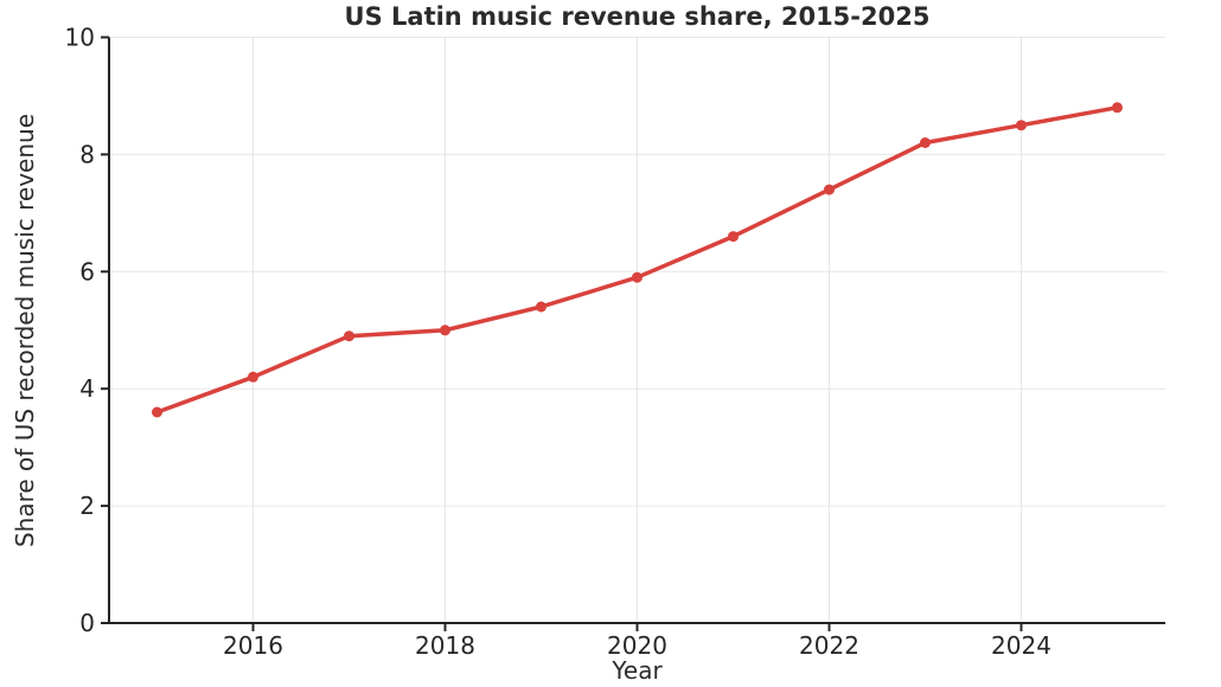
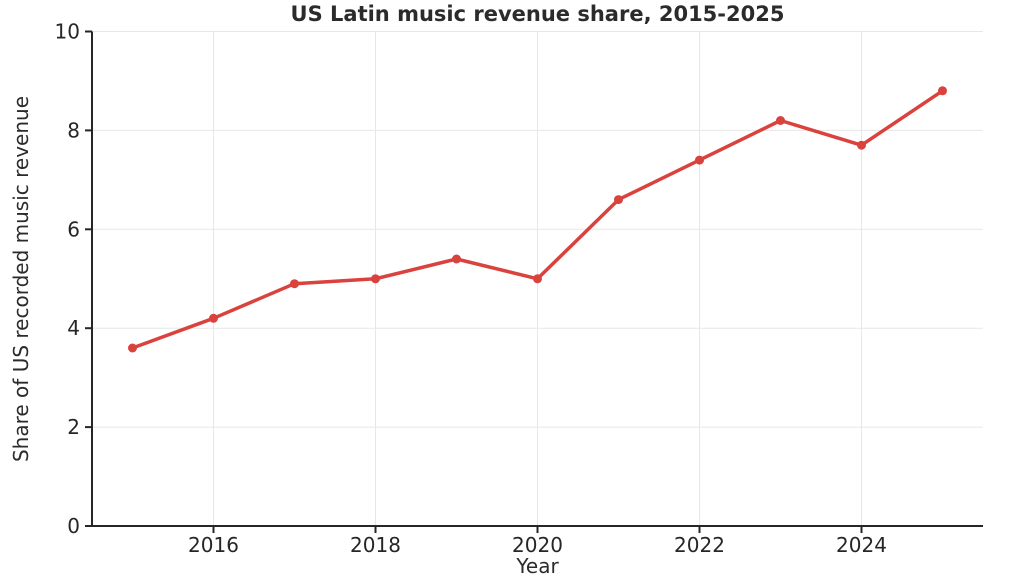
2020: 5.9 -> 5.0
2024: 8.5 -> 7.7
